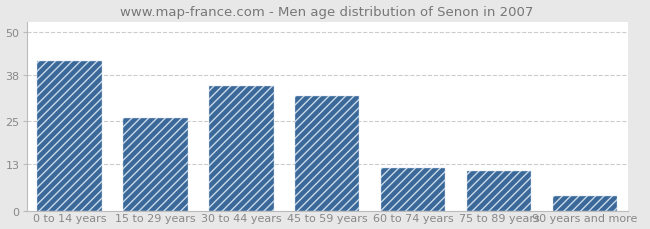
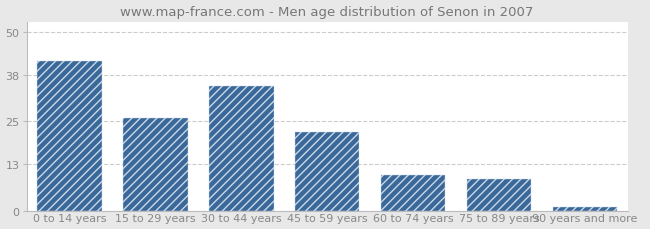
45 to 59 years: 32 -> 22
60 to 74 years: 12 -> 10
75 to 89 years: 11 -> 9
90 years and more: 4 -> 1
